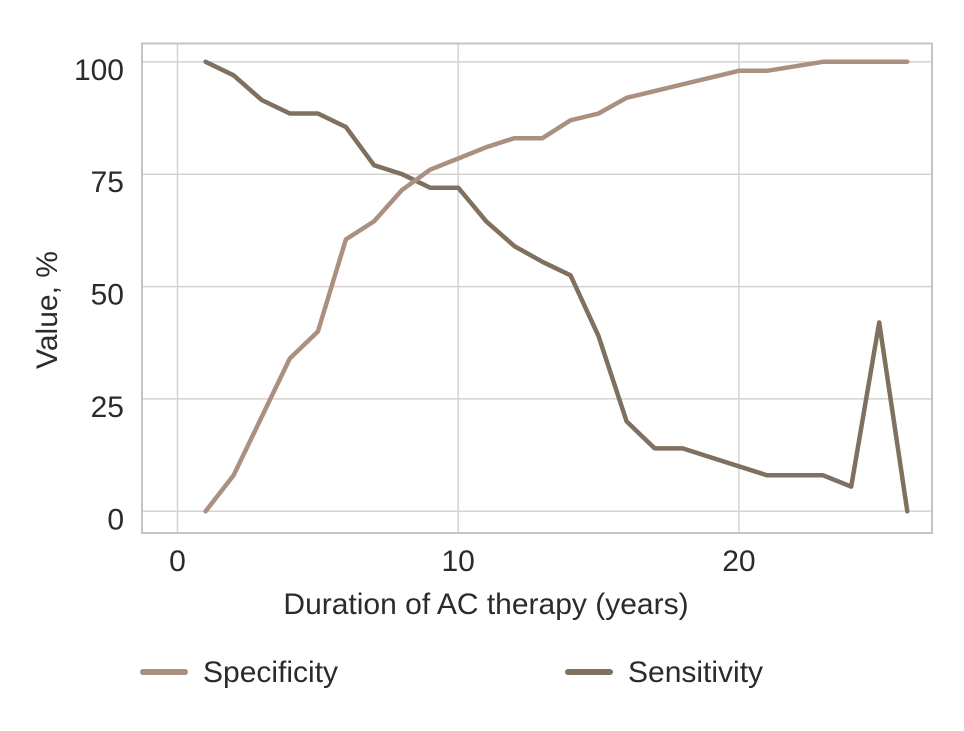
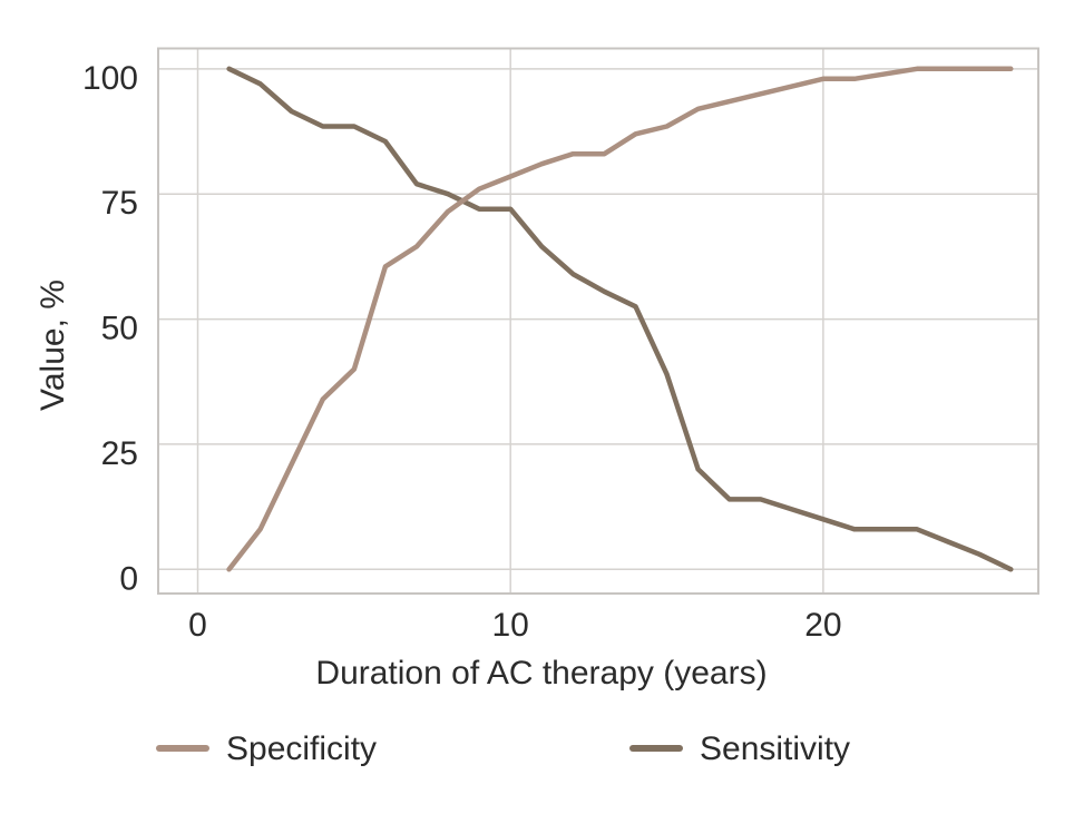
Sensitivity/25: 42 -> 3
